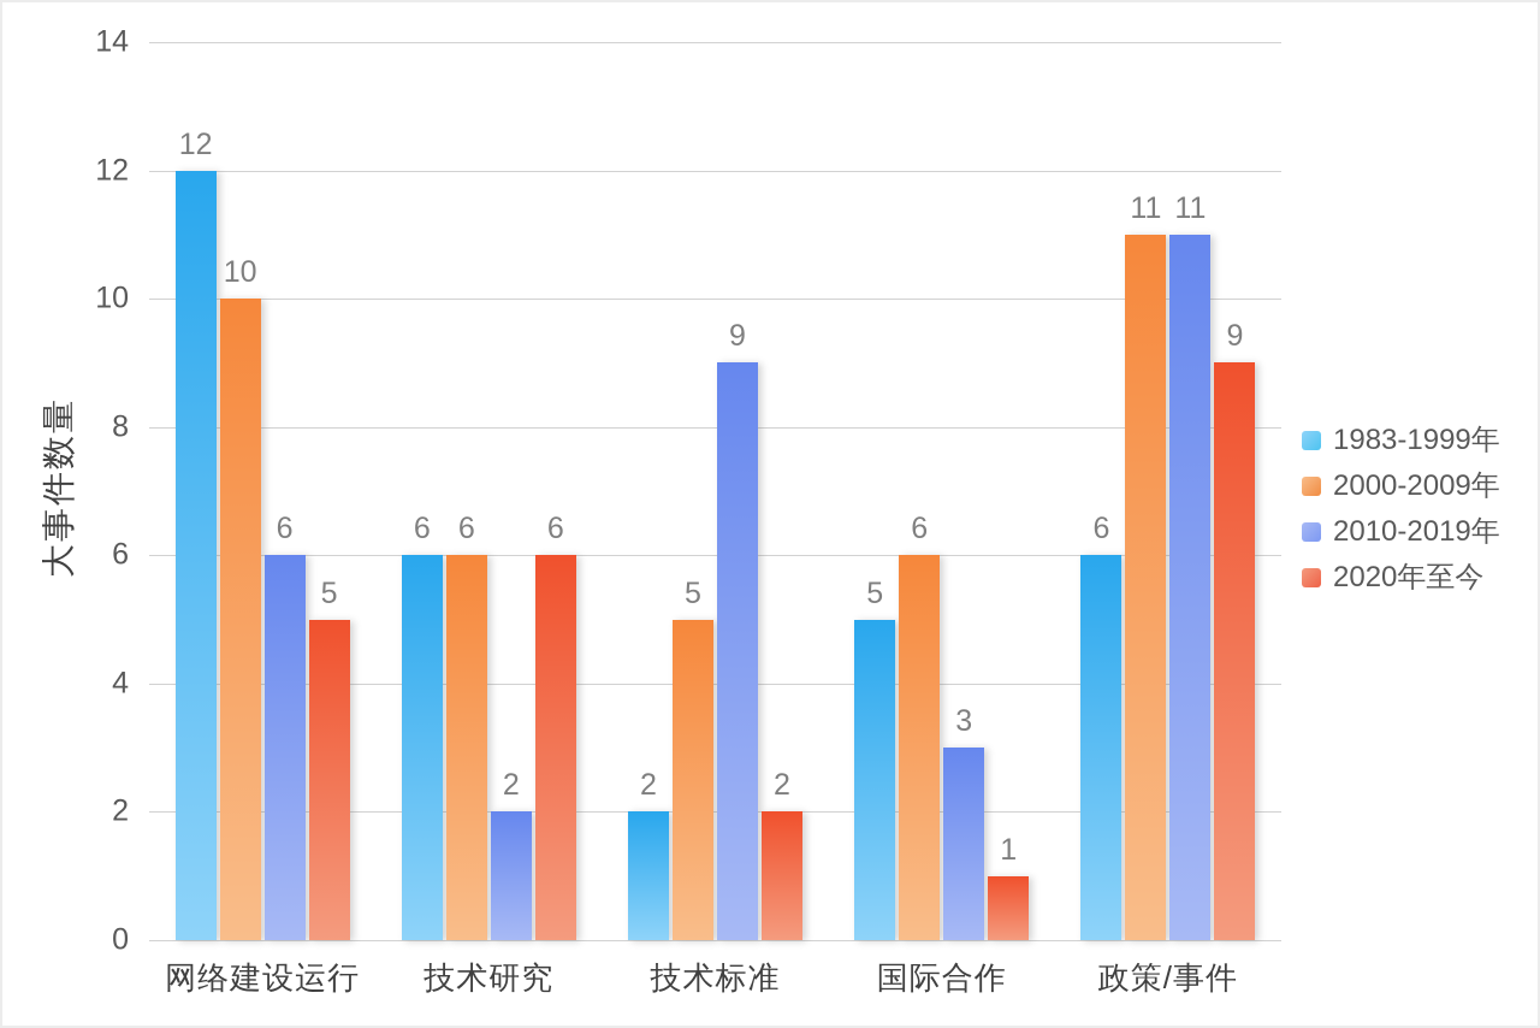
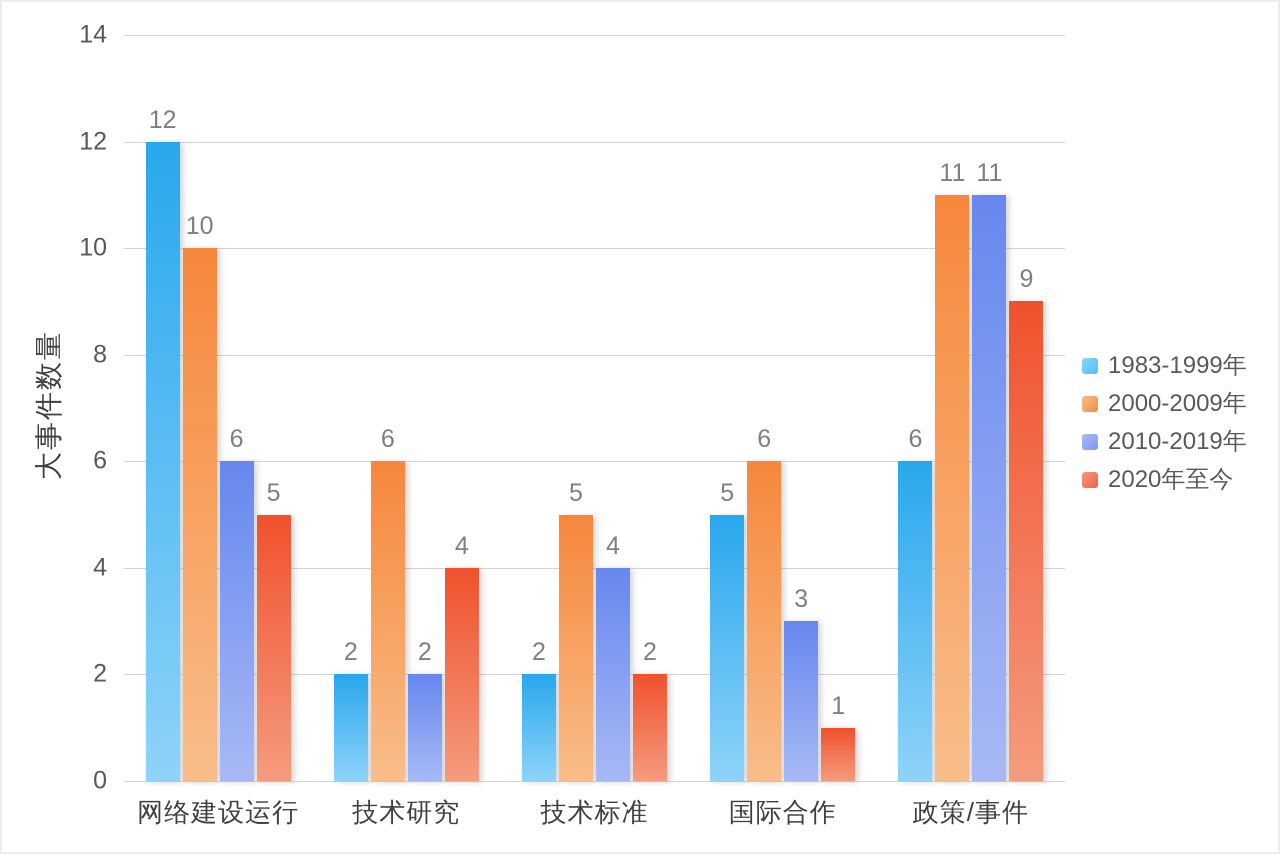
1983-1999年/技术研究: 6 -> 2
2020年至今/技术研究: 6 -> 4
2010-2019年/技术标准: 9 -> 4
